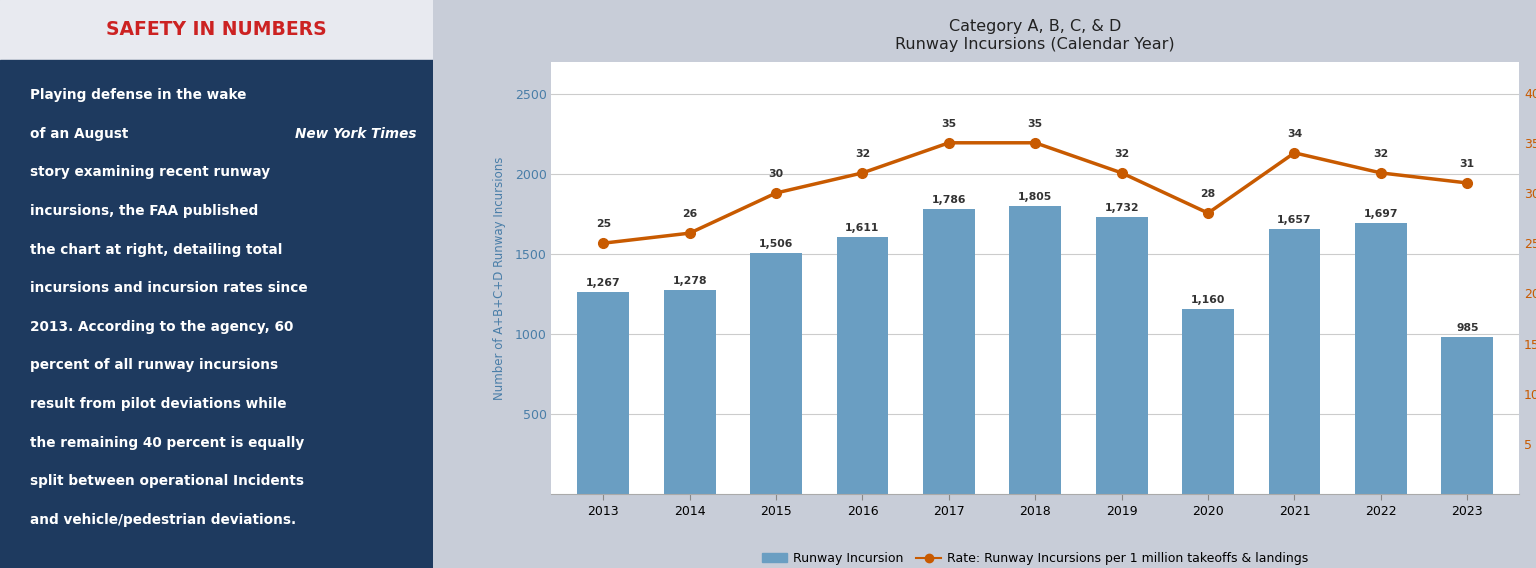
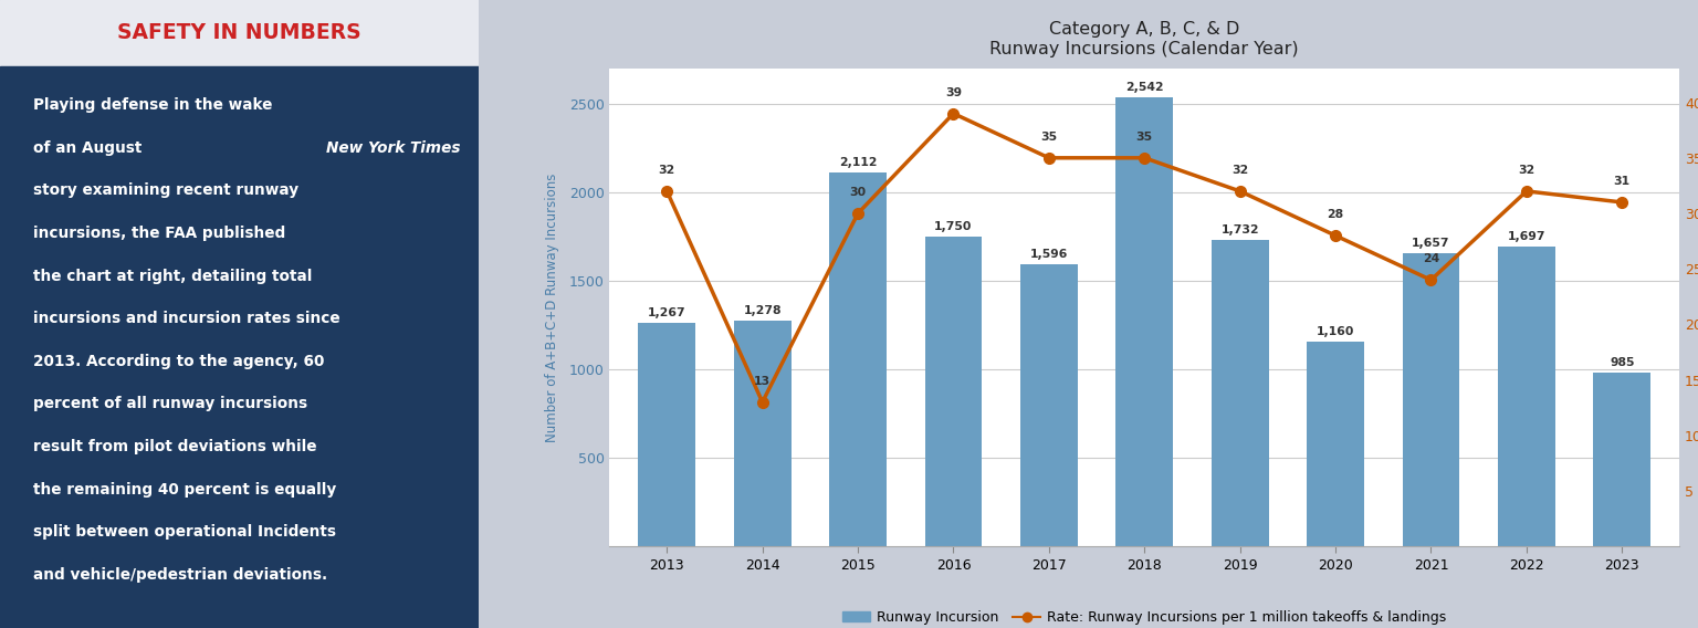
Rate: Runway Incursions per 1 million takeoffs & landings/2013: 25 -> 32
Rate: Runway Incursions per 1 million takeoffs & landings/2014: 26 -> 13
Runway Incursion/2015: 1,506 -> 2,112
Runway Incursion/2016: 1,611 -> 1,750
Rate: Runway Incursions per 1 million takeoffs & landings/2016: 32 -> 39
Runway Incursion/2017: 1,786 -> 1,596
Runway Incursion/2018: 1,805 -> 2,542
Rate: Runway Incursions per 1 million takeoffs & landings/2021: 34 -> 24
